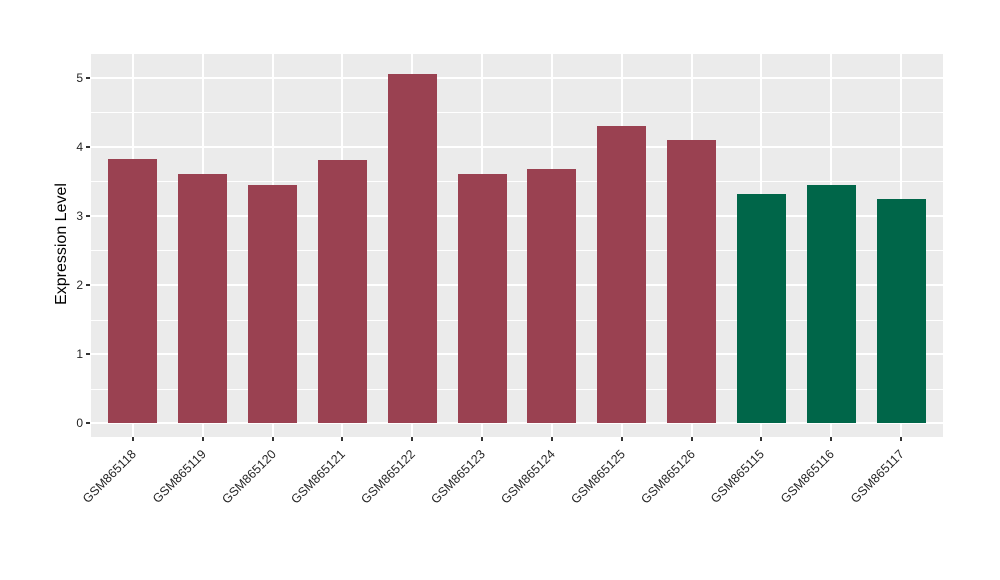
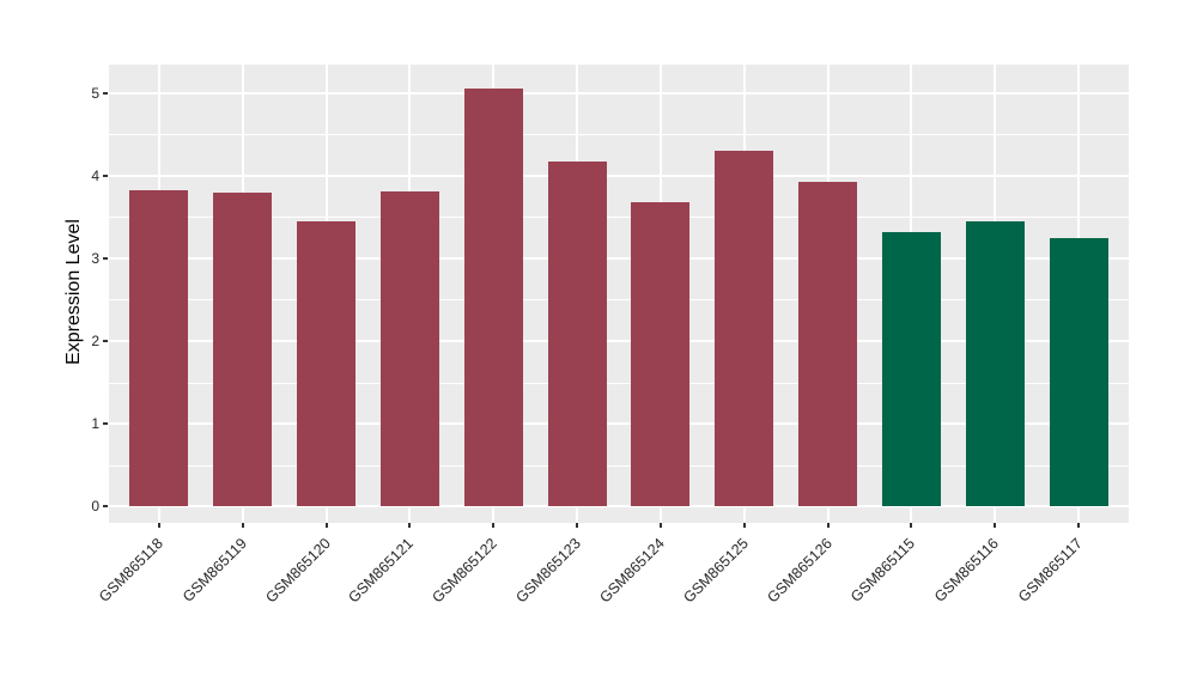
GSM865119: 3.6 -> 3.8
GSM865123: 3.6 -> 4.2
GSM865126: 4.1 -> 3.9
